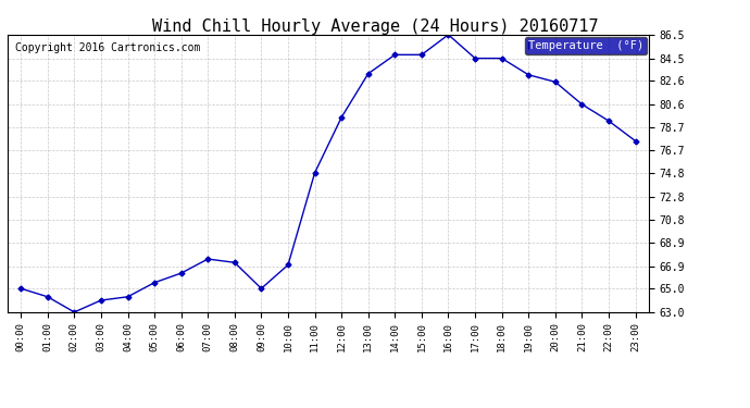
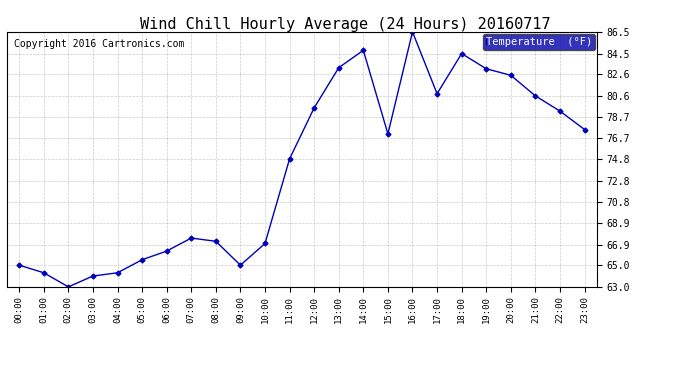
15:00: 84.8 -> 77.1
17:00: 84.5 -> 80.8
